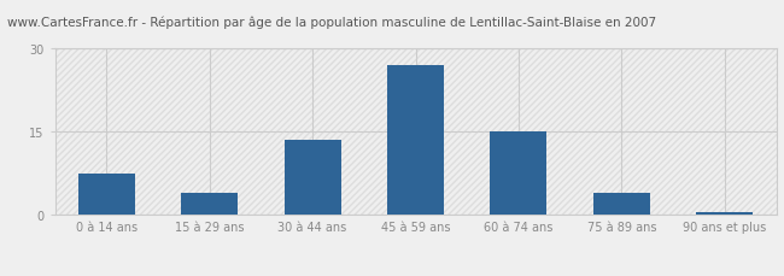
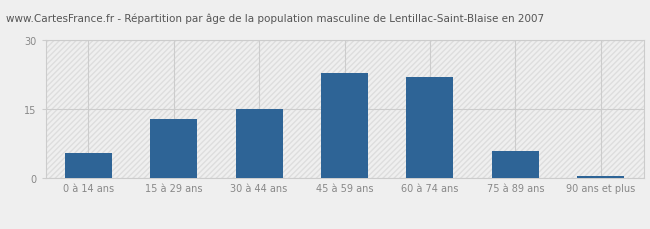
0 à 14 ans: 7.5 -> 5.5
15 à 29 ans: 4.0 -> 13.0
30 à 44 ans: 13.5 -> 15.0
45 à 59 ans: 27.0 -> 23.0
60 à 74 ans: 15.0 -> 22.0
75 à 89 ans: 4.0 -> 6.0
